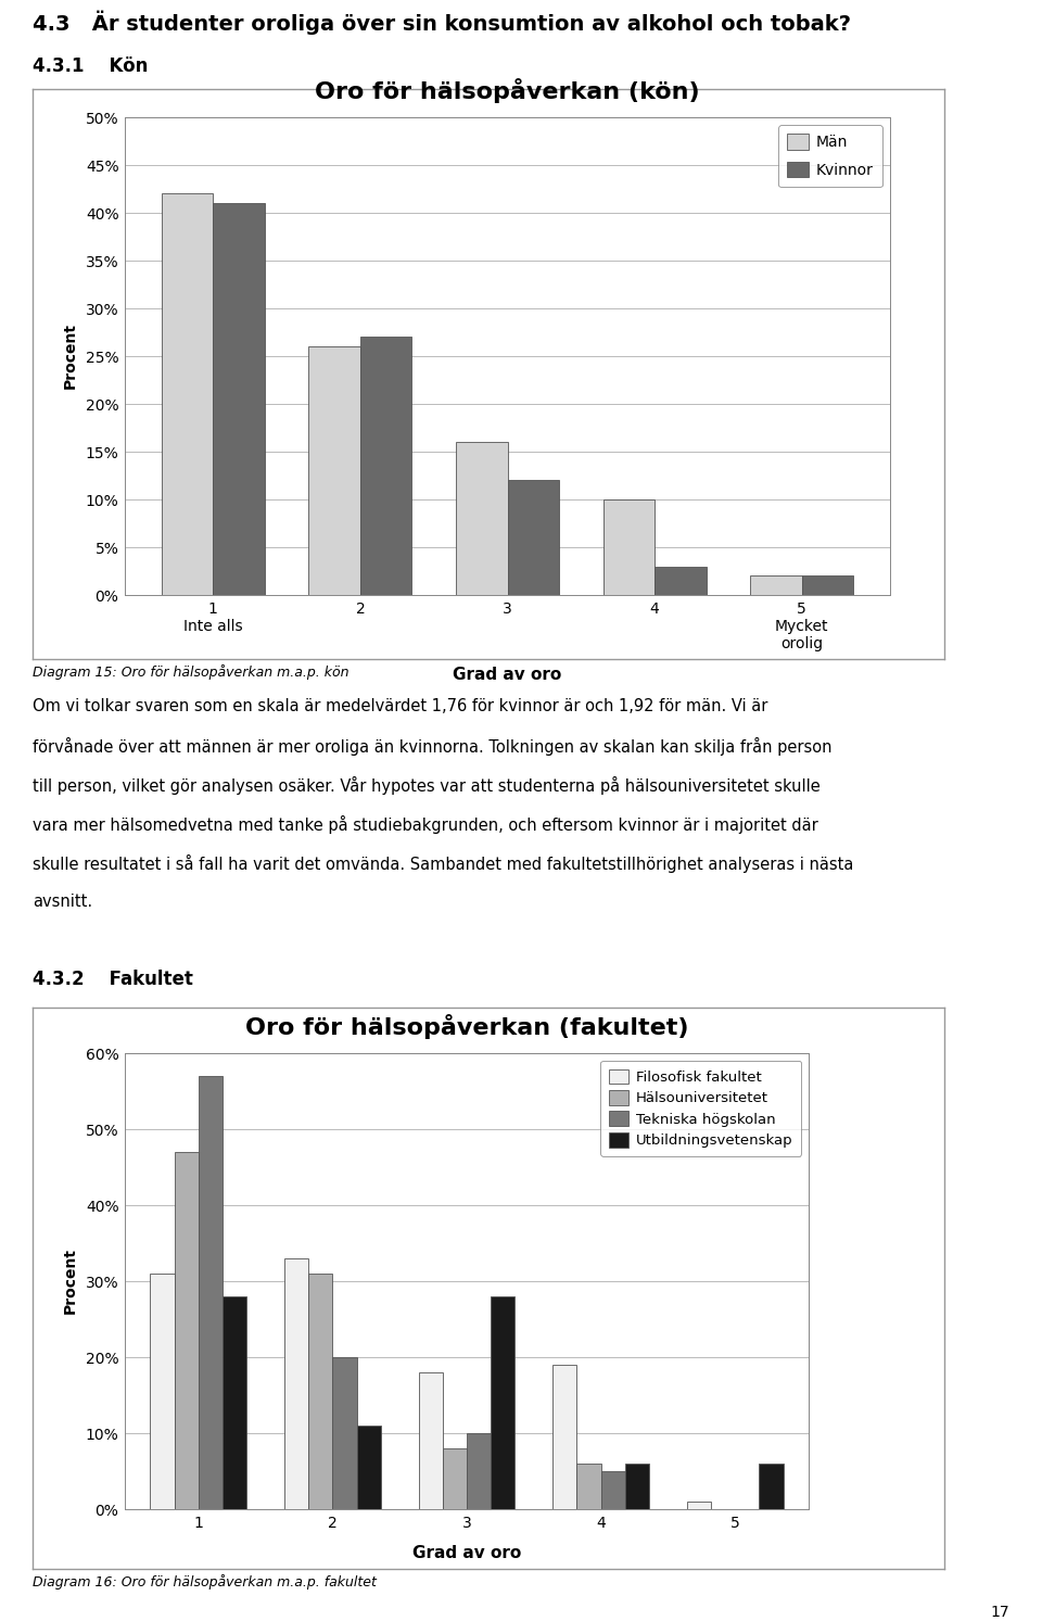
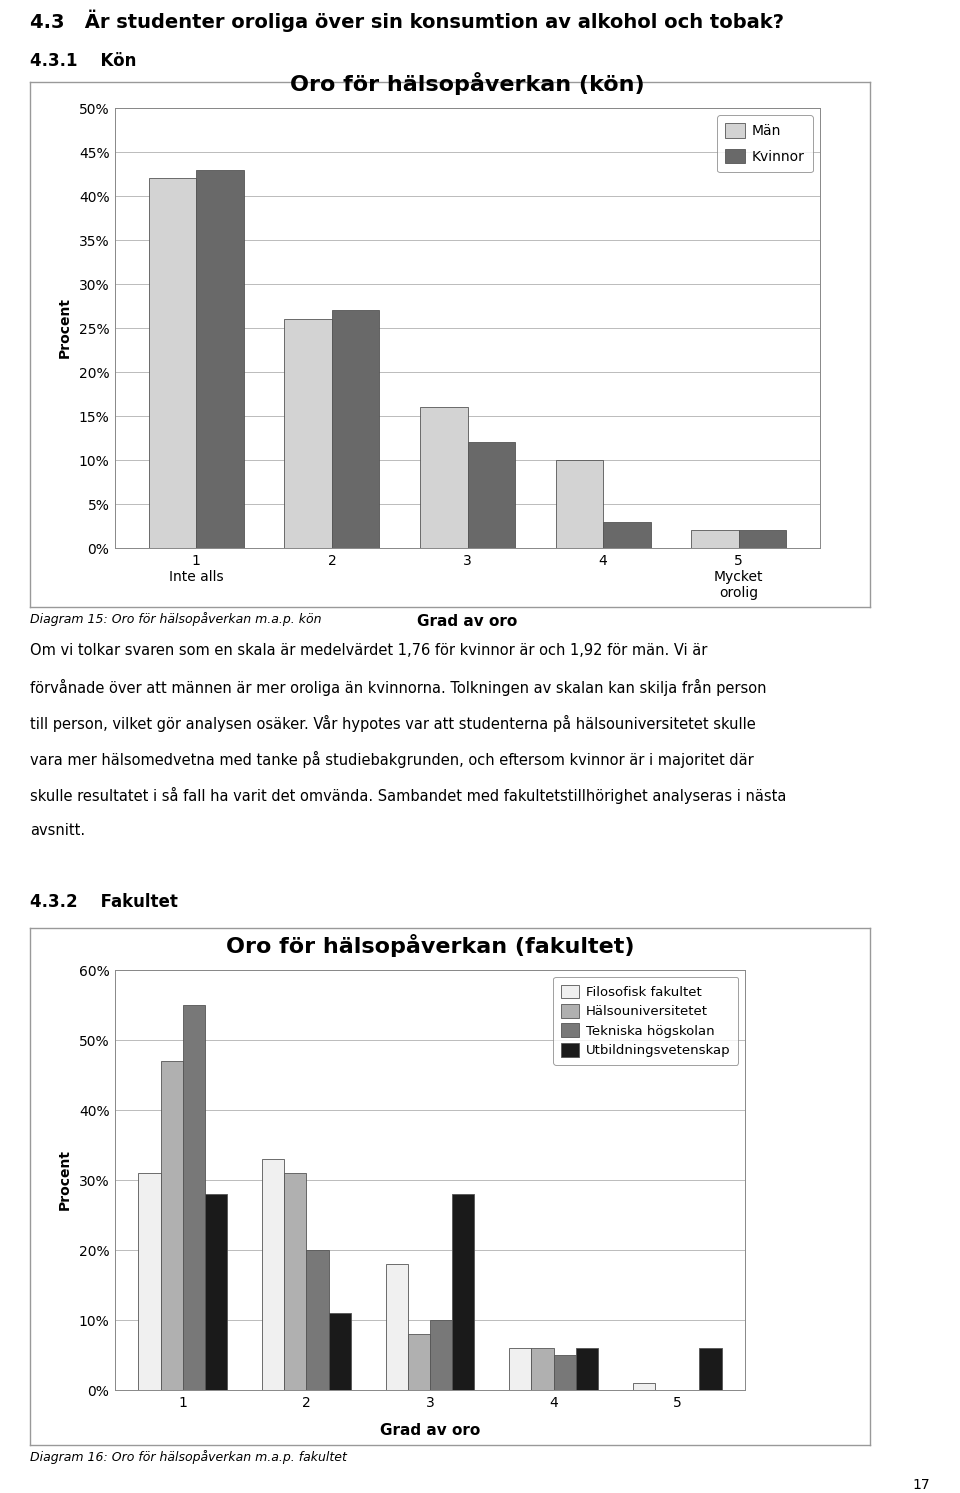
Oro för hälsopåverkan (kön)/Kvinnor/1 Inte alls: 41% -> 43%
Oro för hälsopåverkan (fakultet)/Tekniska högskolan/1: 57% -> 55%
Oro för hälsopåverkan (fakultet)/Filosofisk fakultet/4: 19% -> 6%
